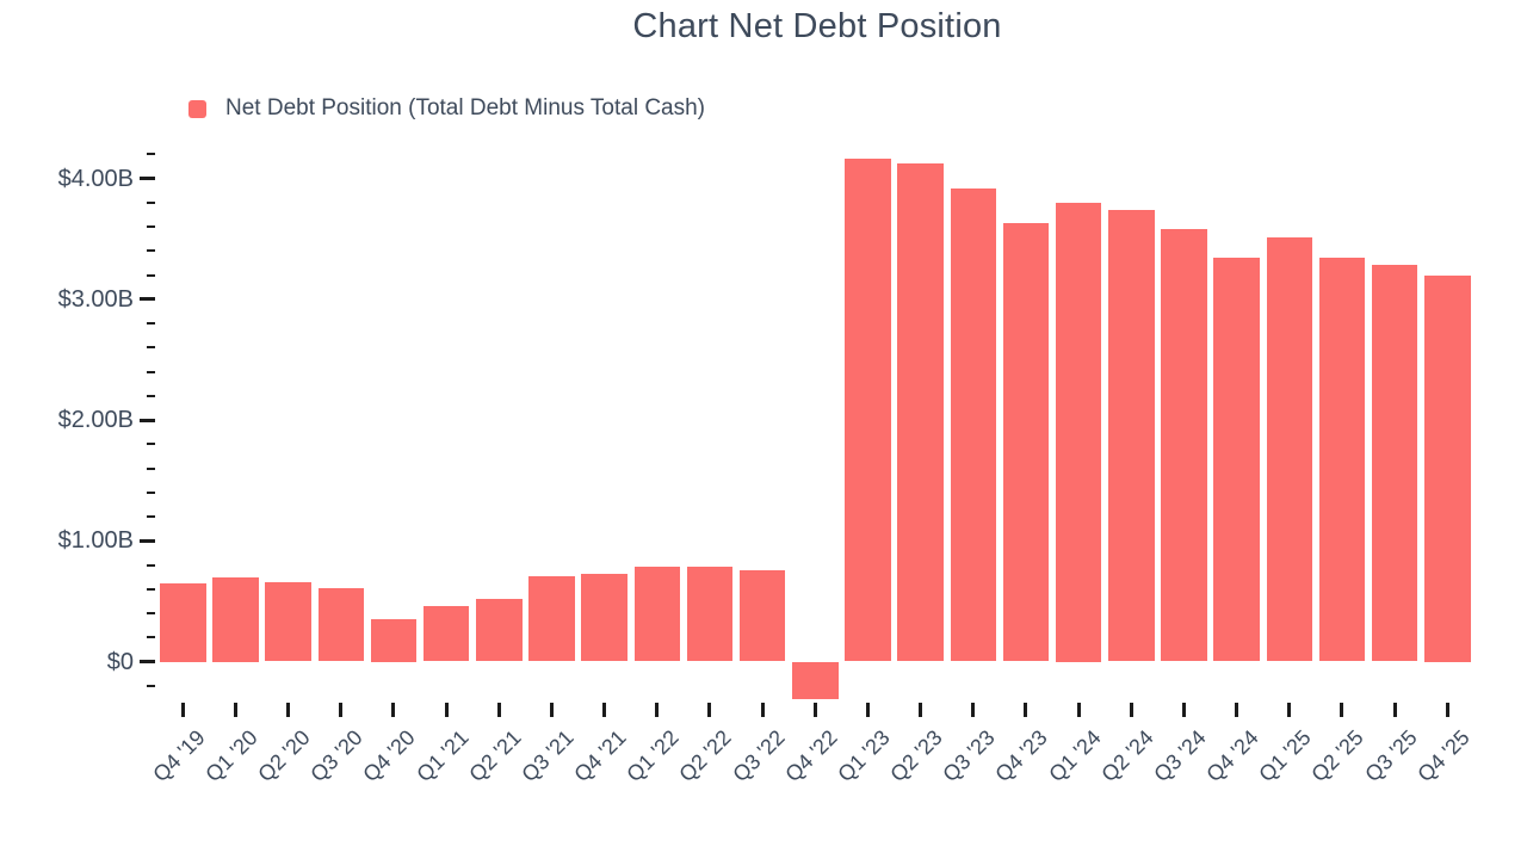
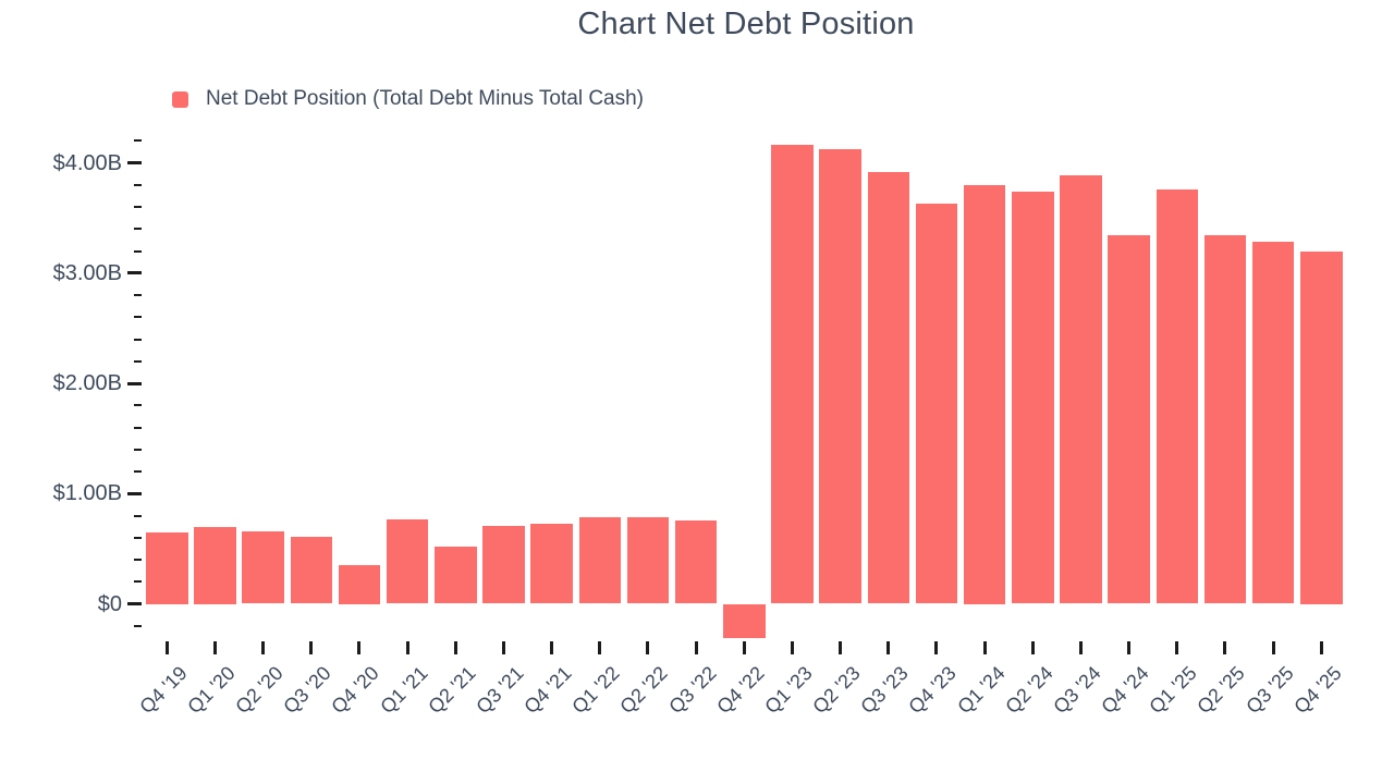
Q1 '21: $0.46B -> $0.77B
Q3 '24: $3.58B -> $3.89B
Q1 '25: $3.51B -> $3.76B
